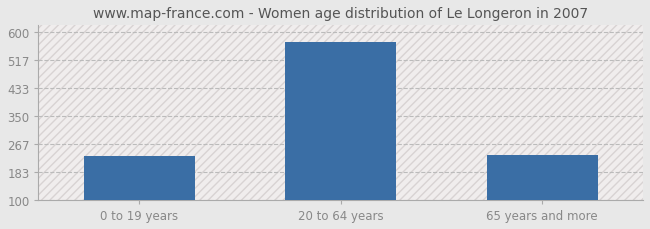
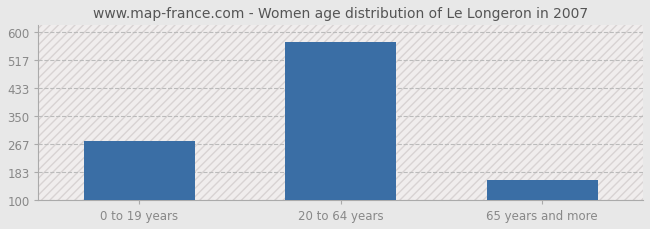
0 to 19 years: 230 -> 275
65 years and more: 235 -> 160
